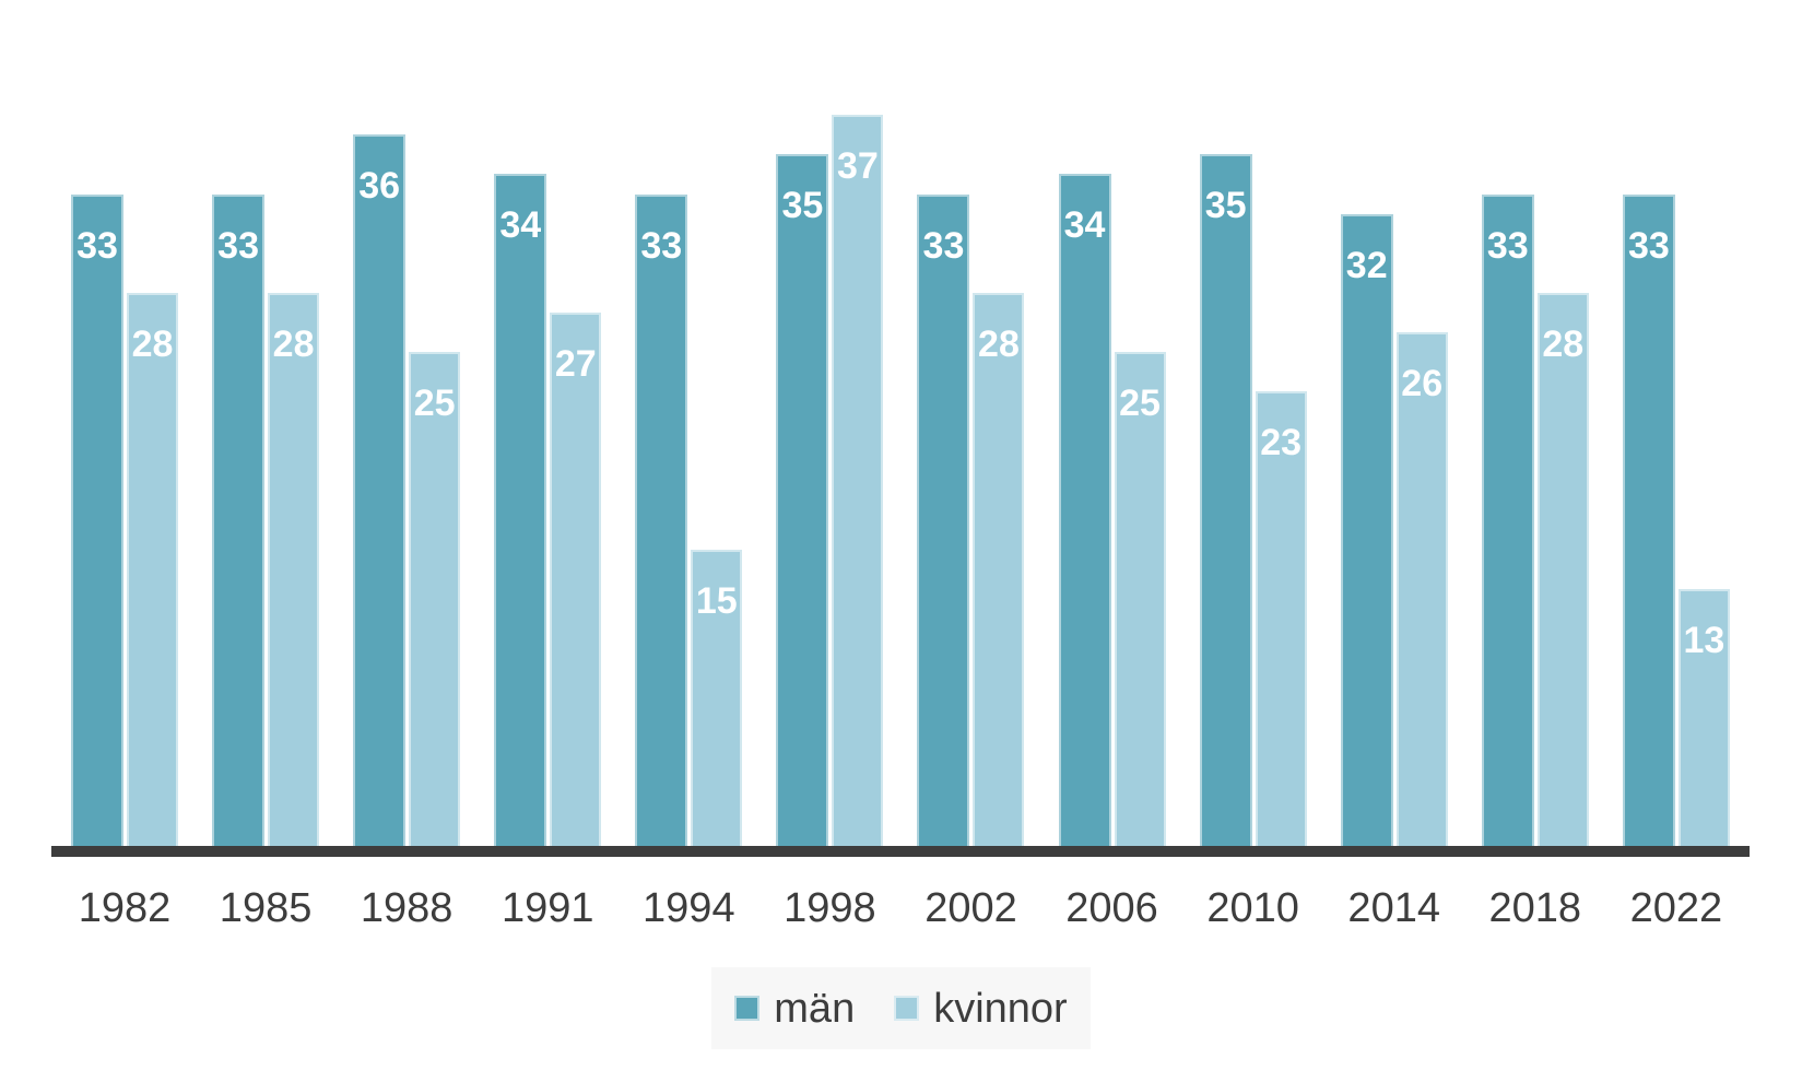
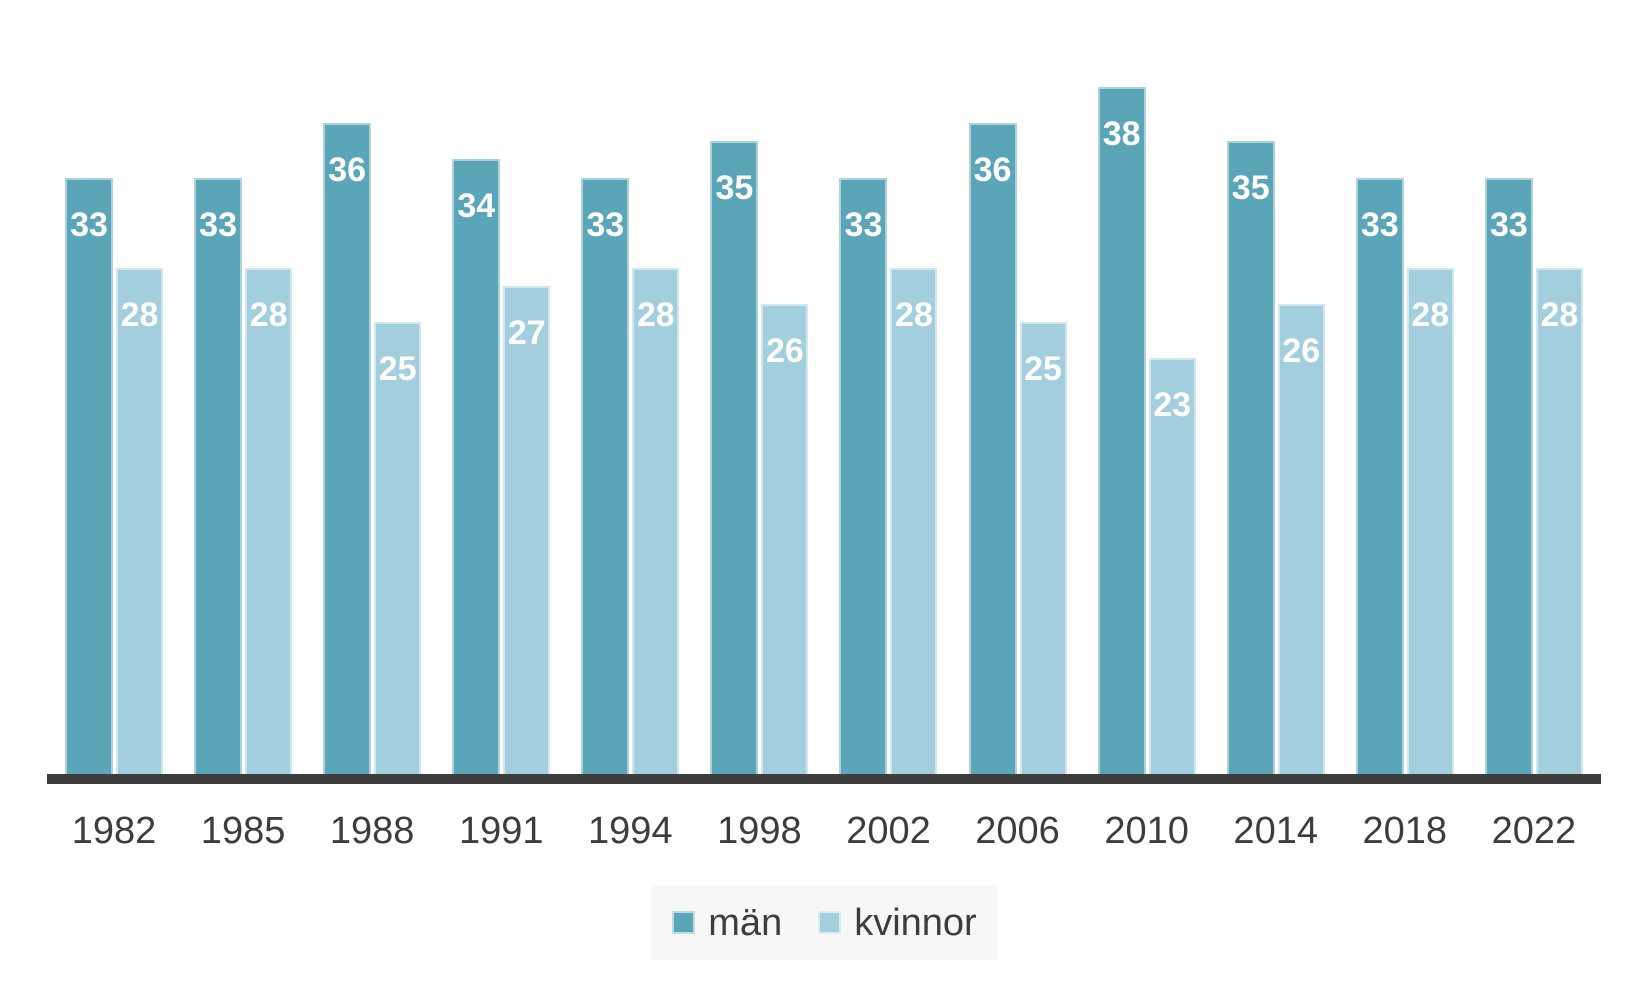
kvinnor/1994: 15 -> 28
kvinnor/1998: 37 -> 26
män/2006: 34 -> 36
män/2010: 35 -> 38
män/2014: 32 -> 35
kvinnor/2022: 13 -> 28
